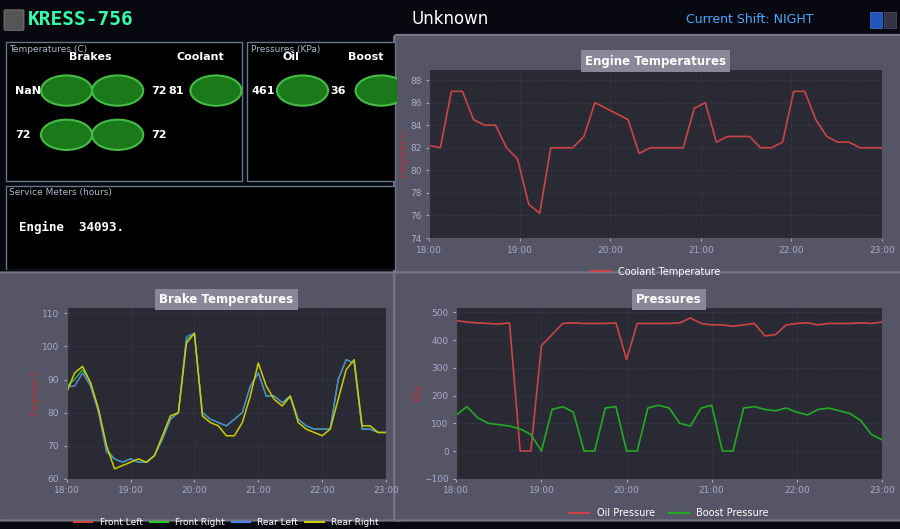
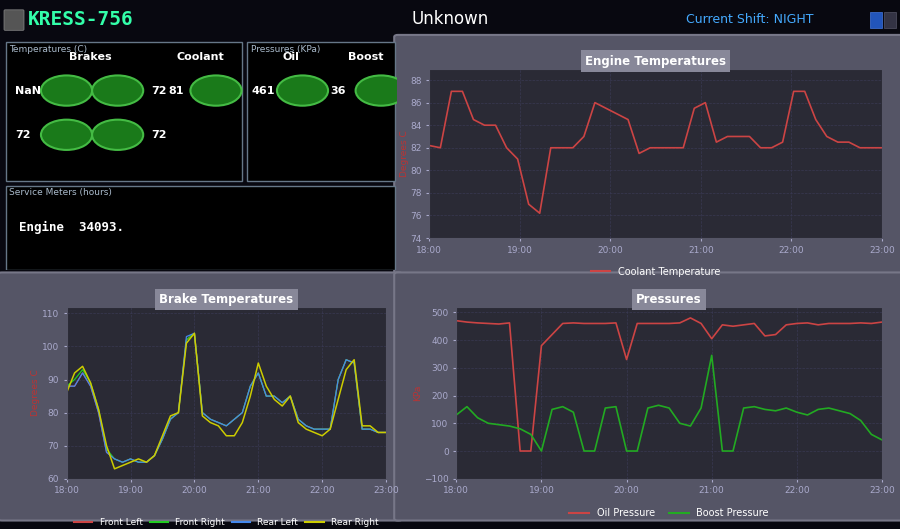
Pressures/Oil Pressure/21:00: 455 -> 405
Pressures/Boost Pressure/21:00: 165 -> 345
